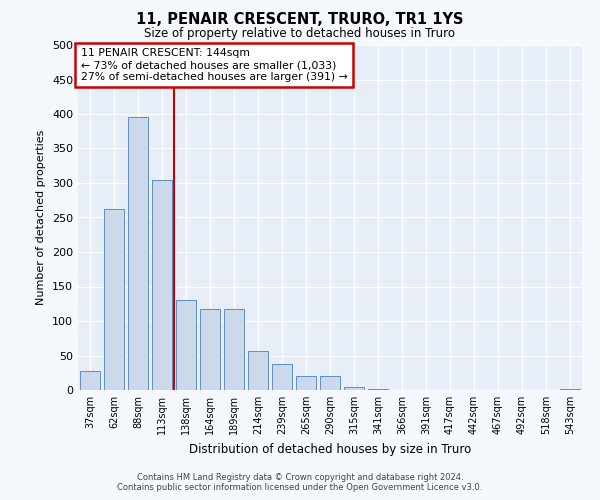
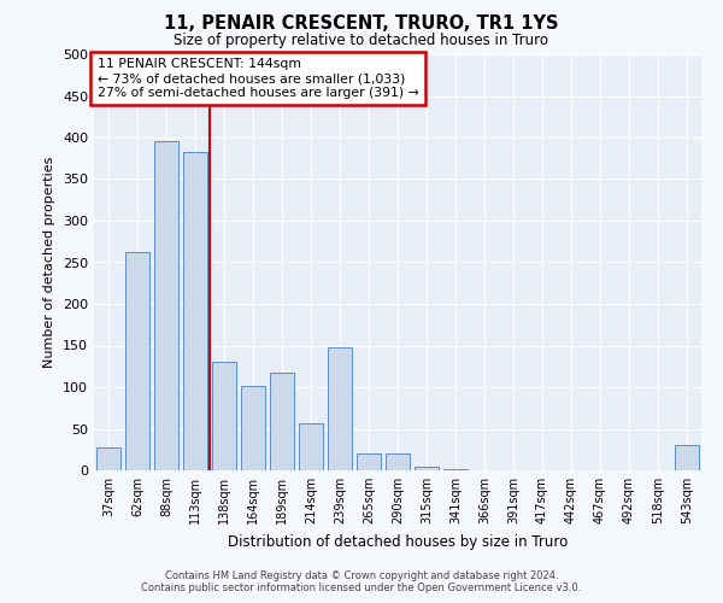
113sqm: 305 -> 382
164sqm: 117 -> 102
239sqm: 37 -> 148
543sqm: 1 -> 30
